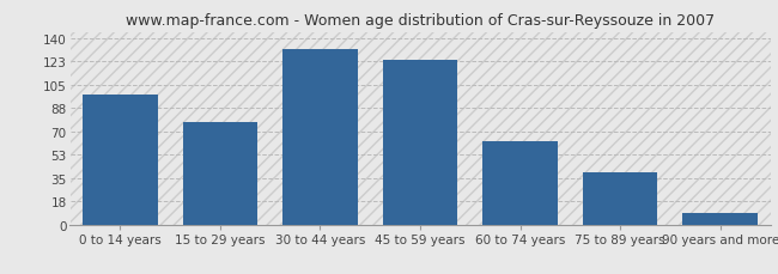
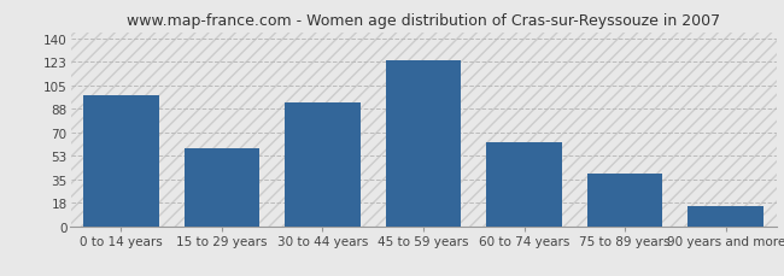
15 to 29 years: 77 -> 58
30 to 44 years: 132 -> 92
90 years and more: 9 -> 15
